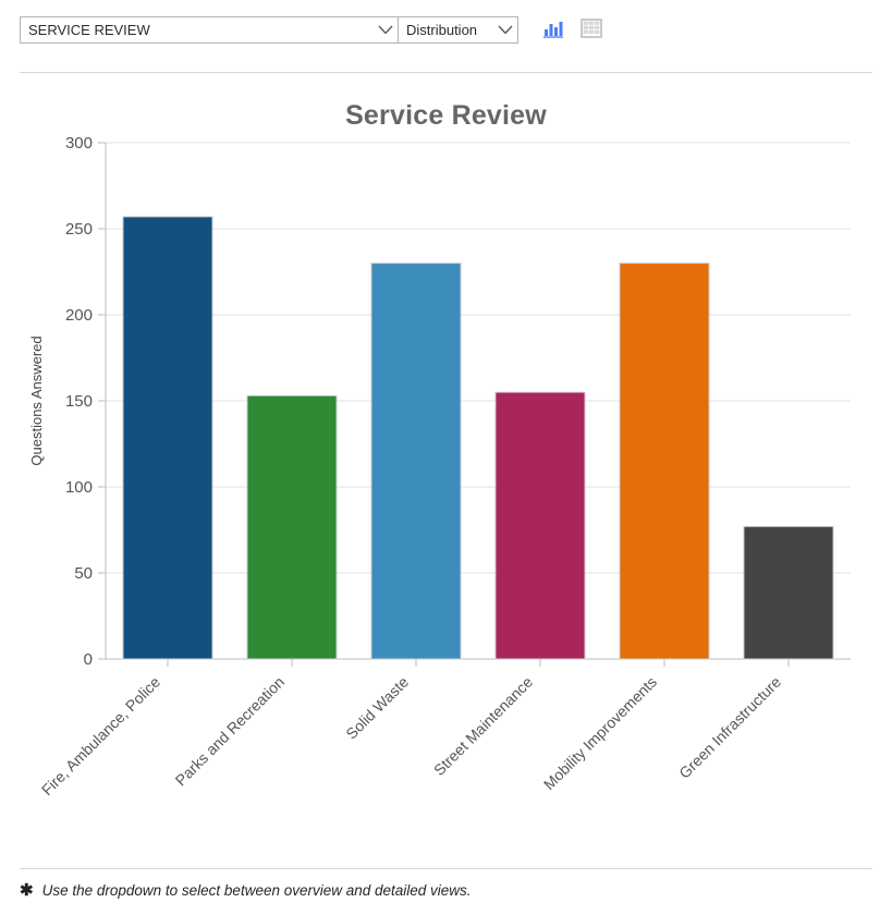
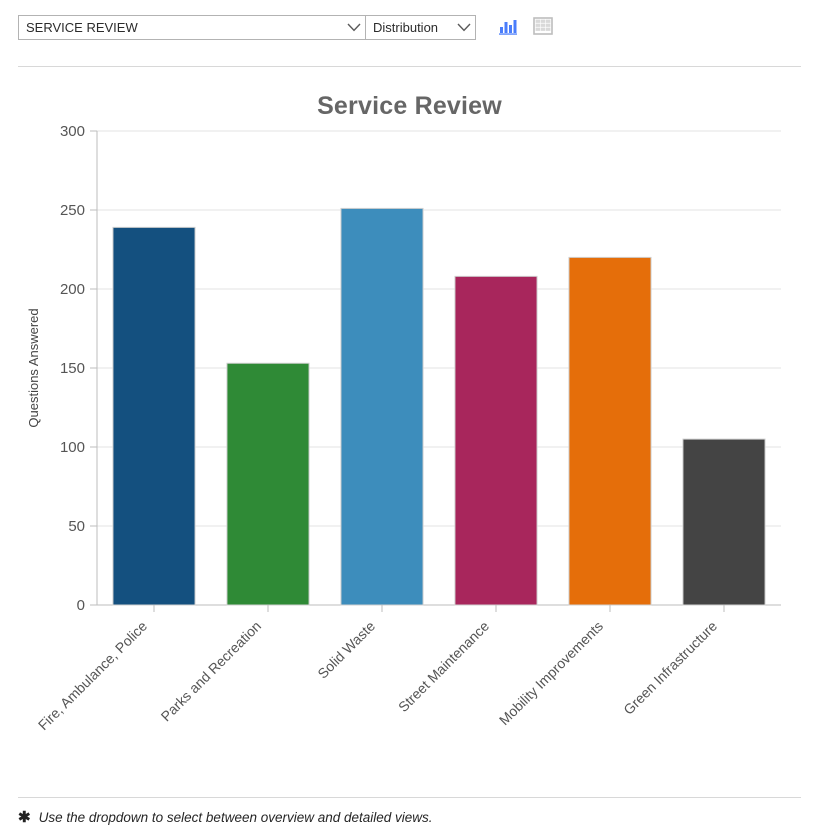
Fire, Ambulance, Police: 257 -> 239
Solid Waste: 230 -> 251
Street Maintenance: 155 -> 208
Mobility Improvements: 230 -> 220
Green Infrastructure: 77 -> 105
